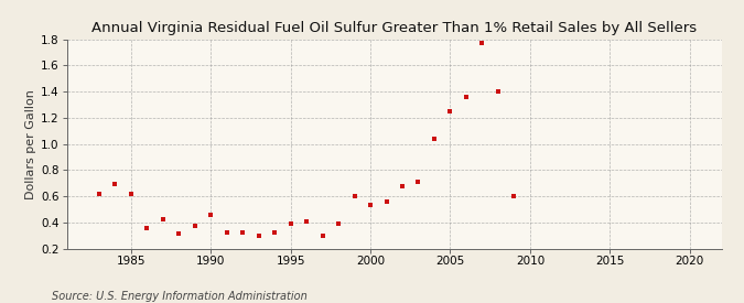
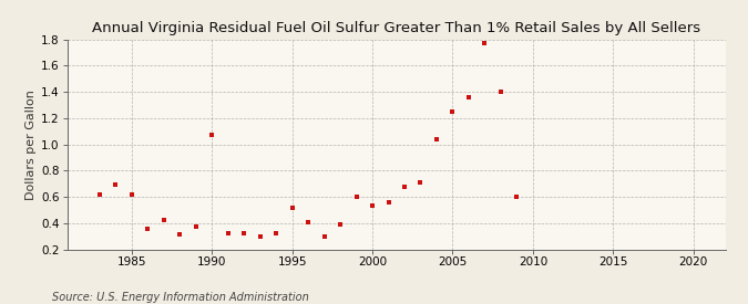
1990: 0.46 -> 1.07
1995: 0.39 -> 0.52
